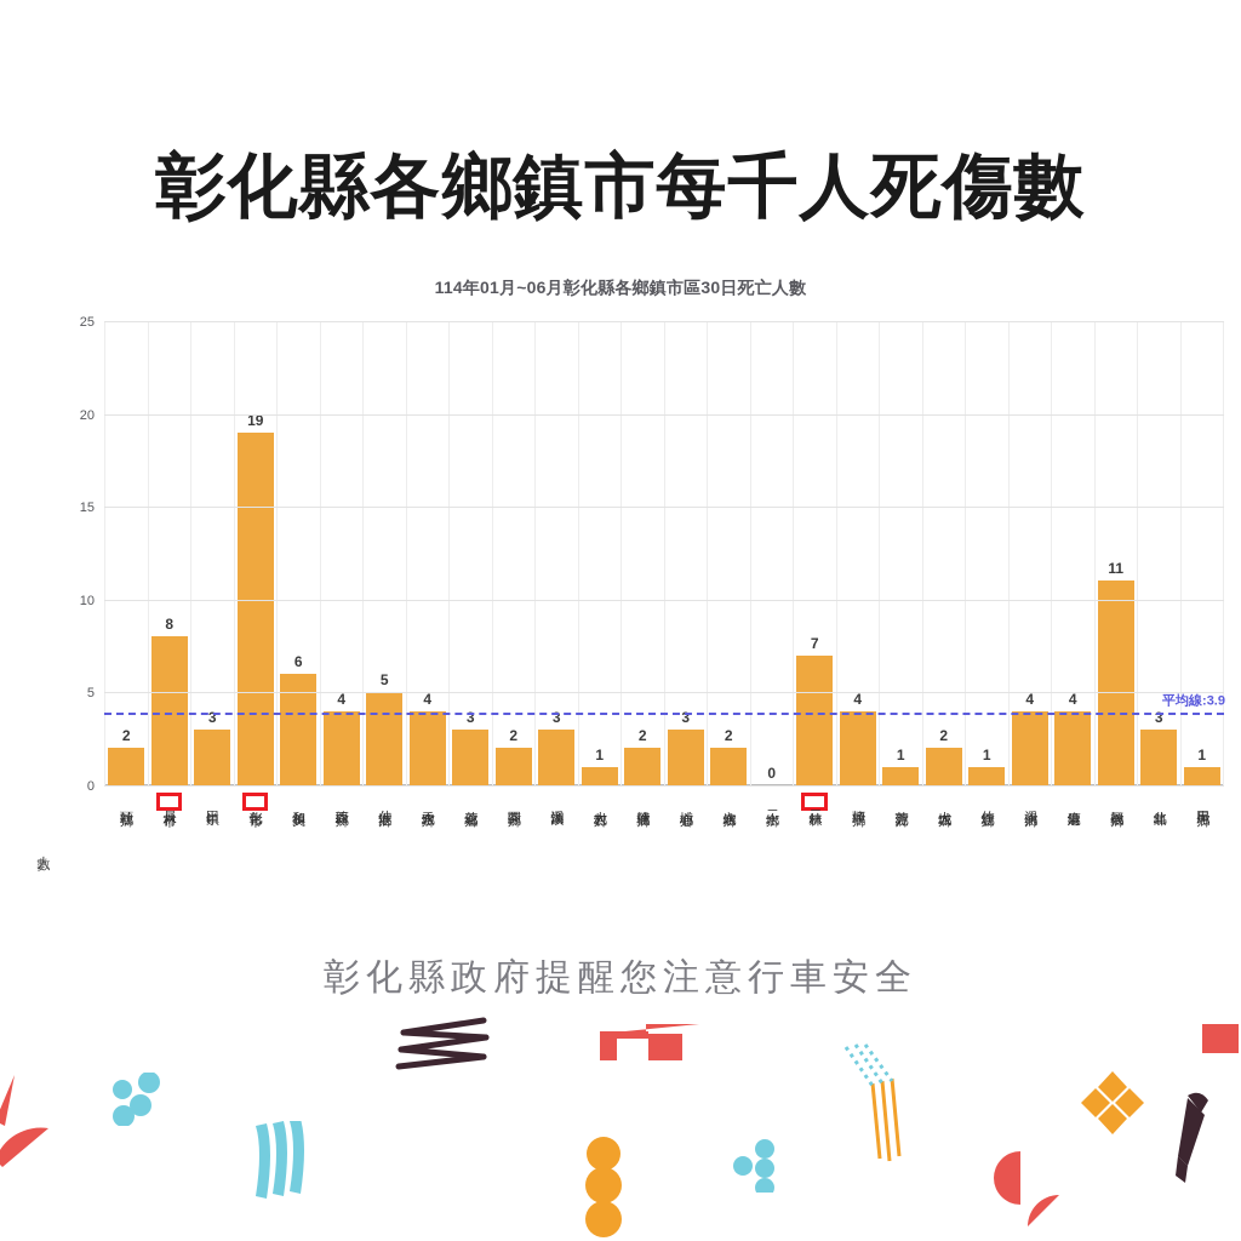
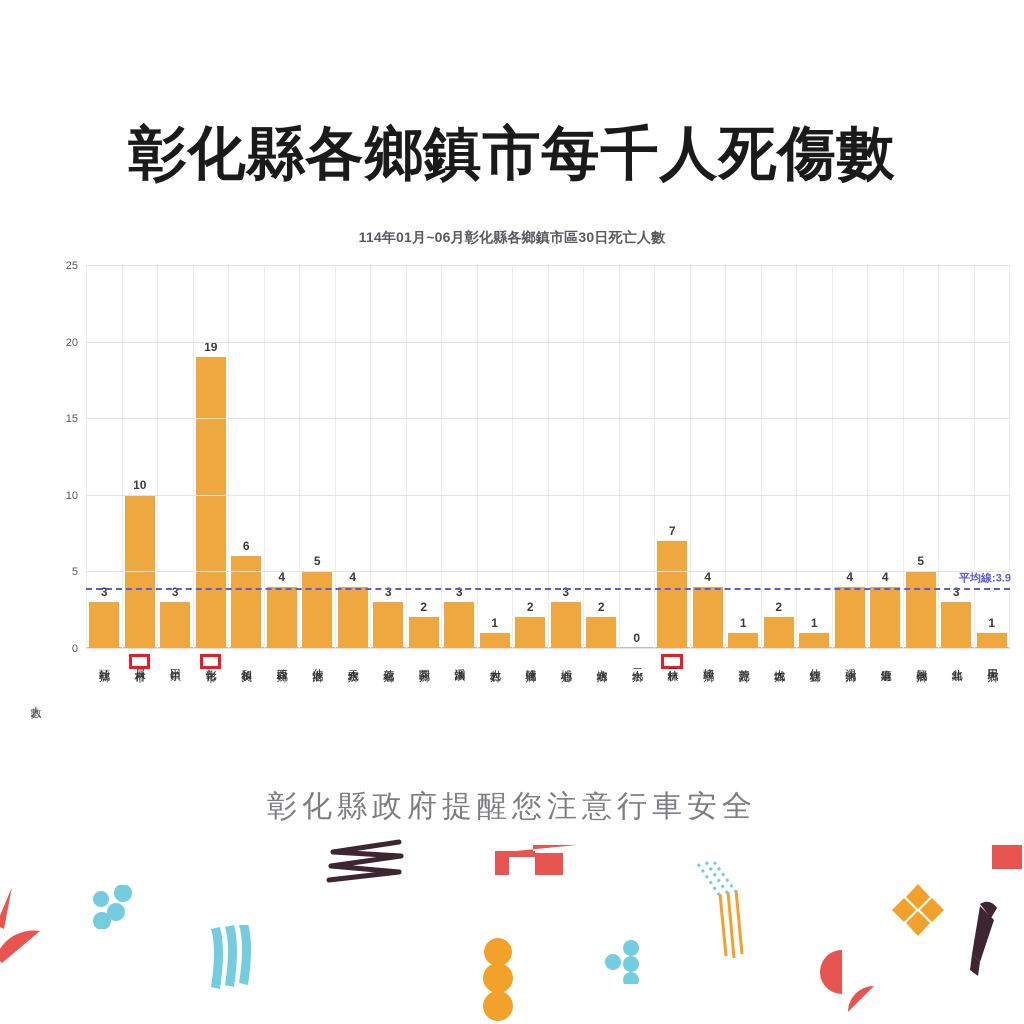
社頭鄉: 2 -> 3
員林市: 8 -> 10
福興鄉: 11 -> 5
